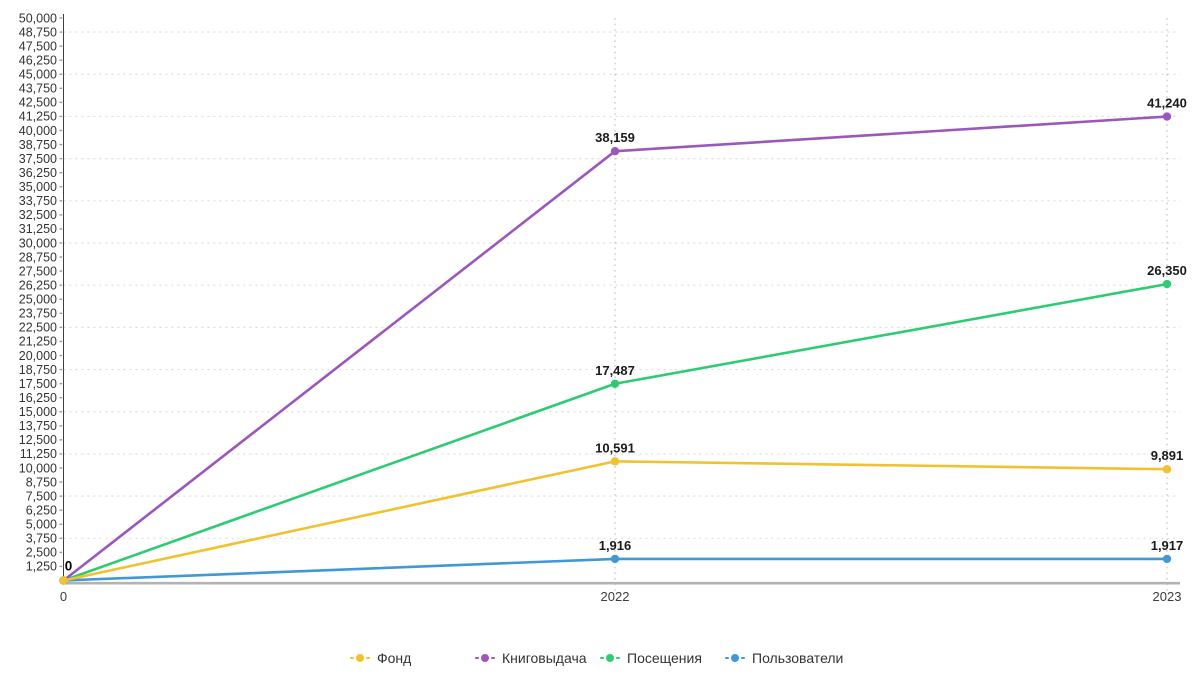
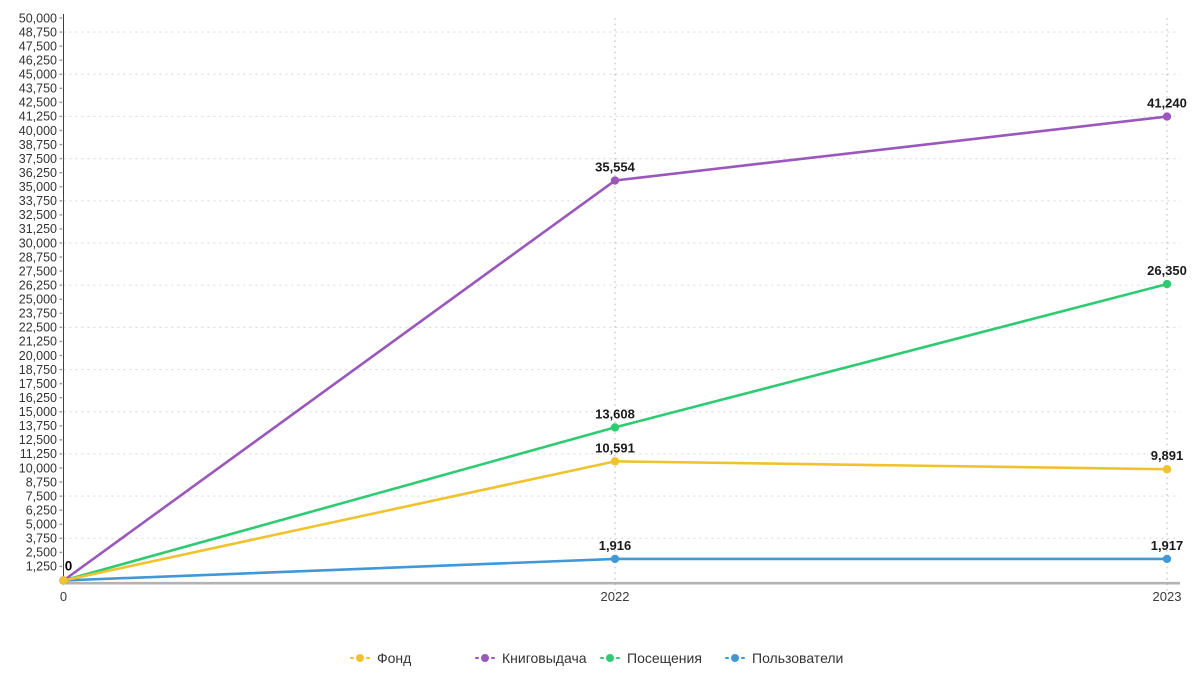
Книговыдача/2022: 38,159 -> 35,554
Посещения/2022: 17,487 -> 13,608
